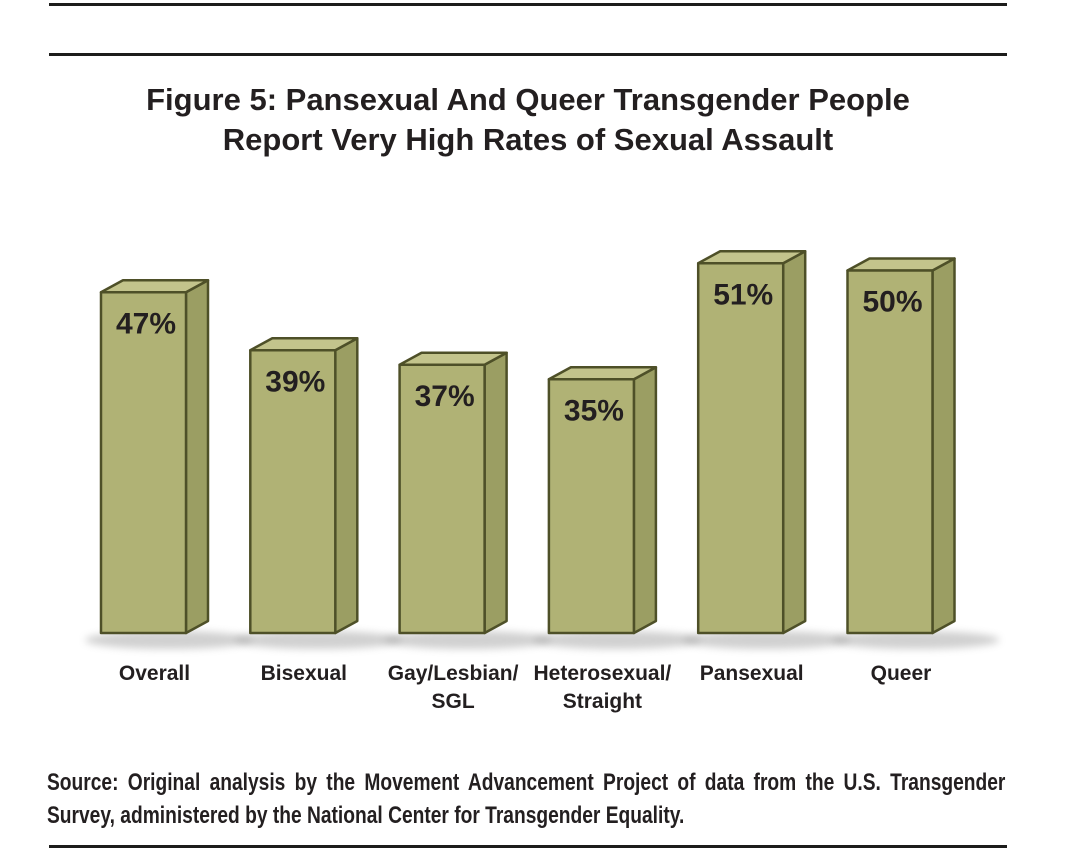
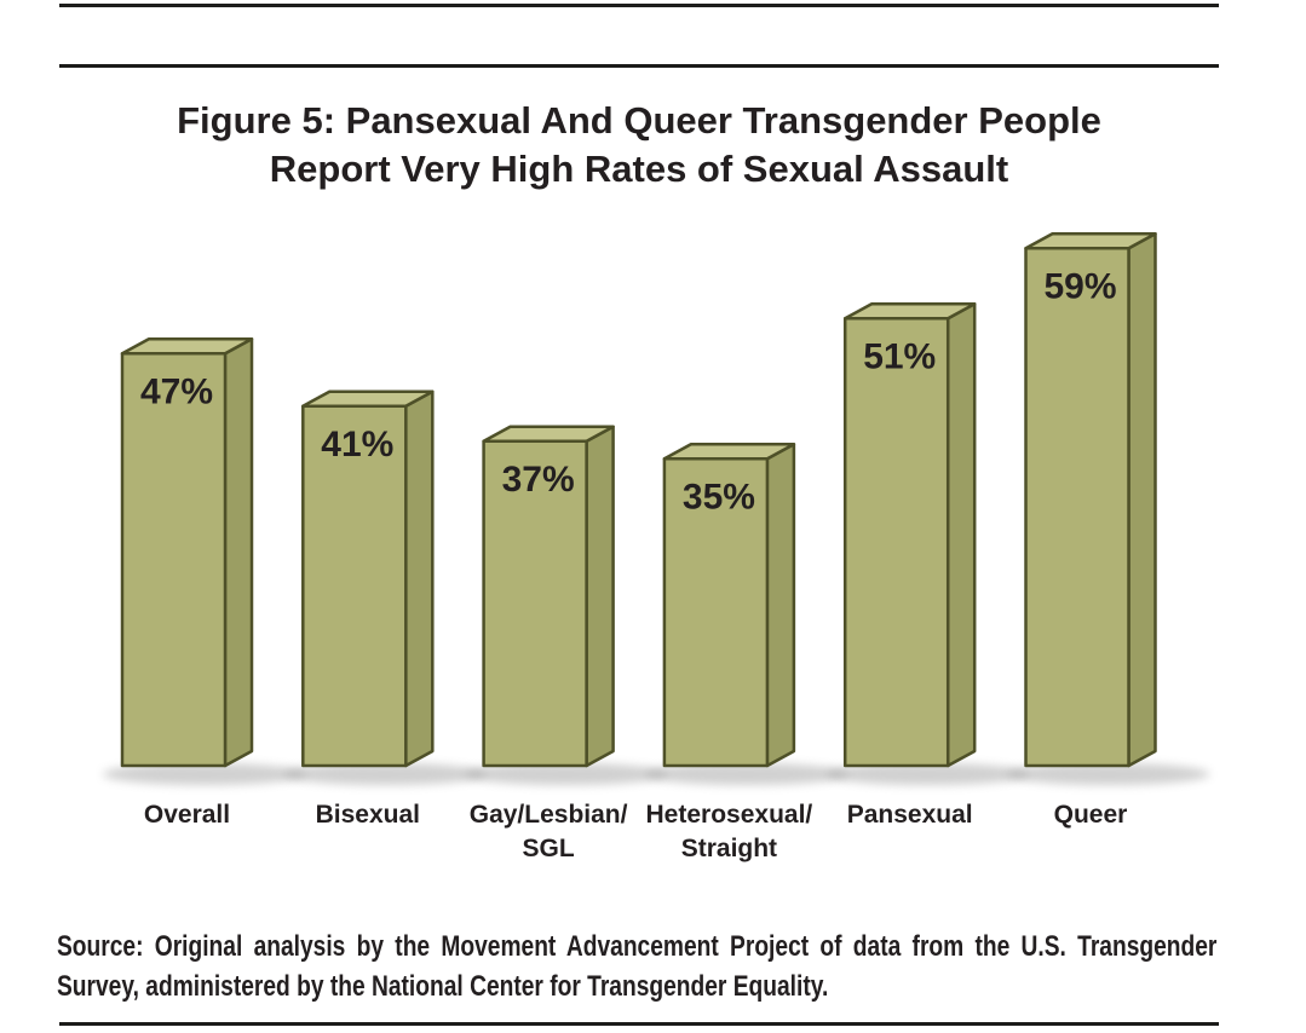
Bisexual: 39% -> 41%
Queer: 50% -> 59%
